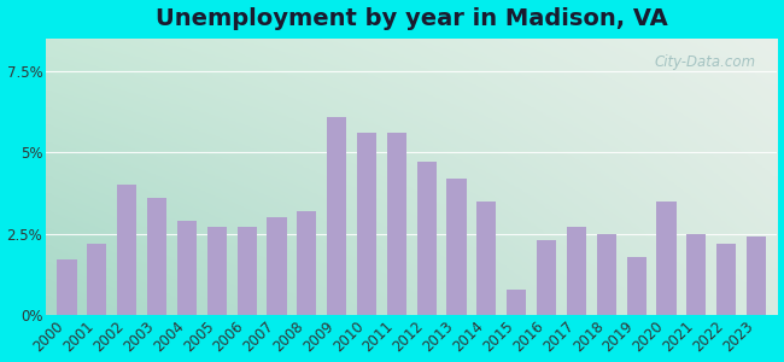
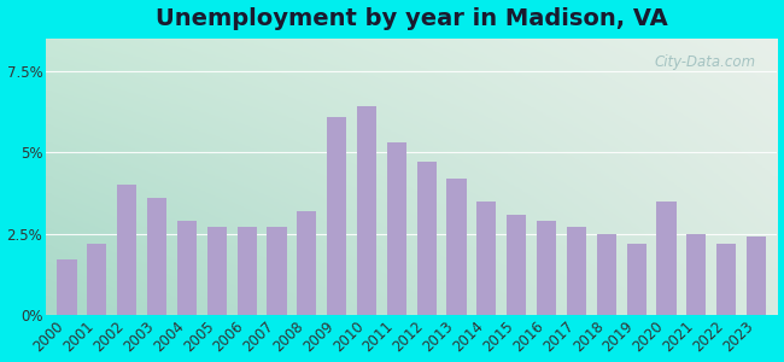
2007: 3.0% -> 2.7%
2010: 5.6% -> 6.4%
2011: 5.6% -> 5.3%
2015: 0.8% -> 3.1%
2016: 2.3% -> 2.9%
2019: 1.8% -> 2.2%
